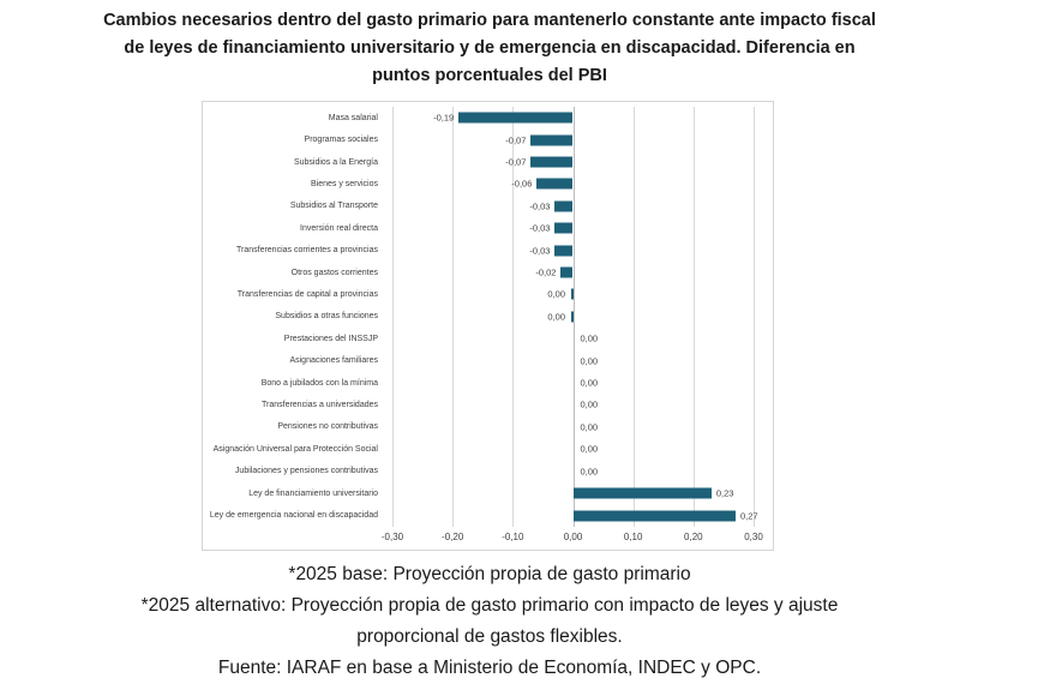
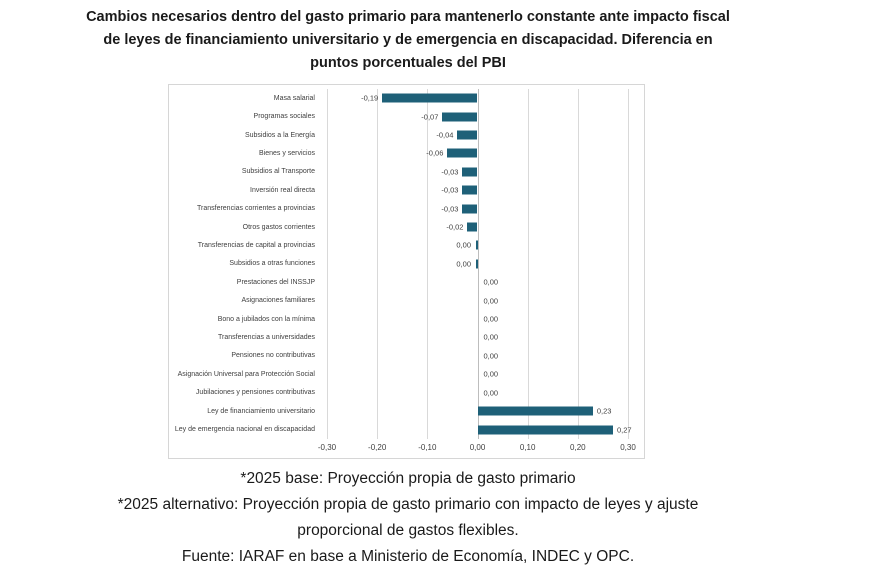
Subsidios a la Energía: -0,07 -> -0,04
